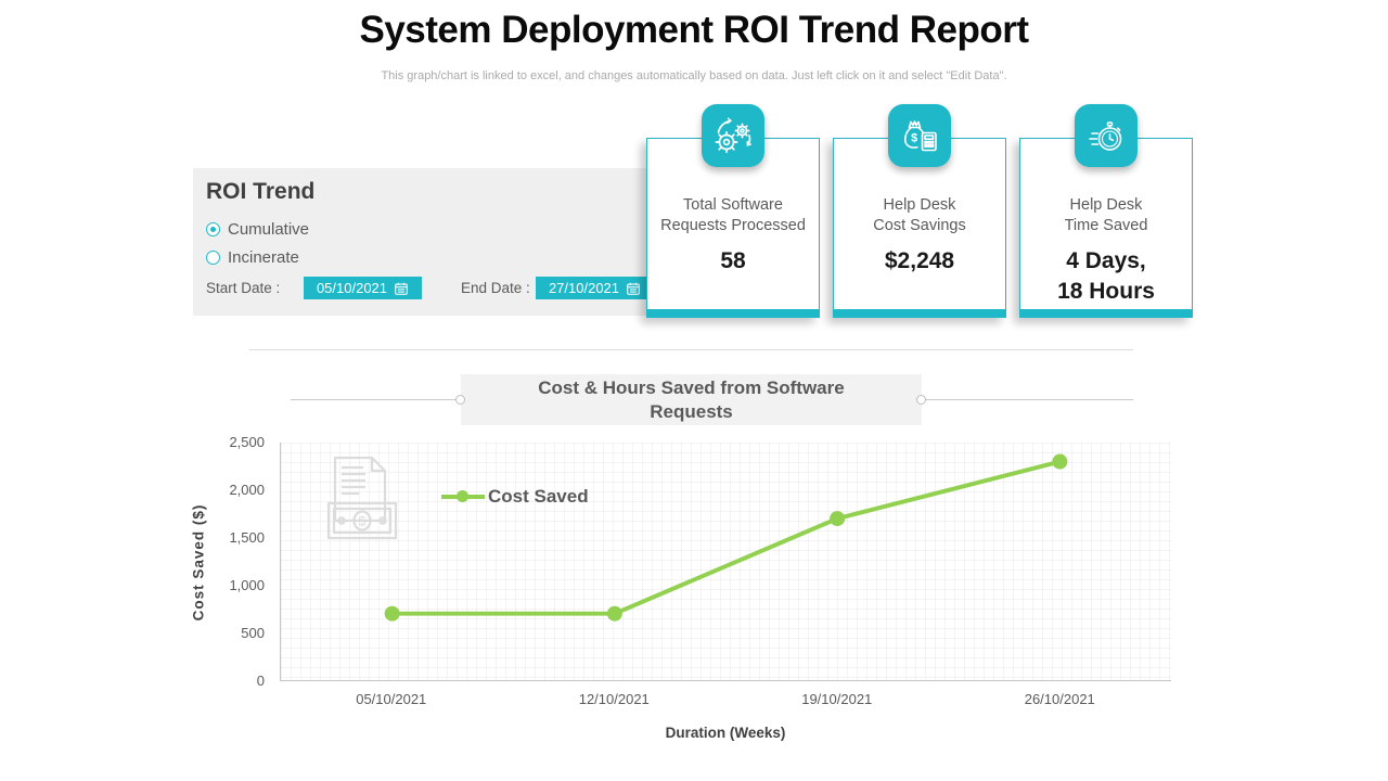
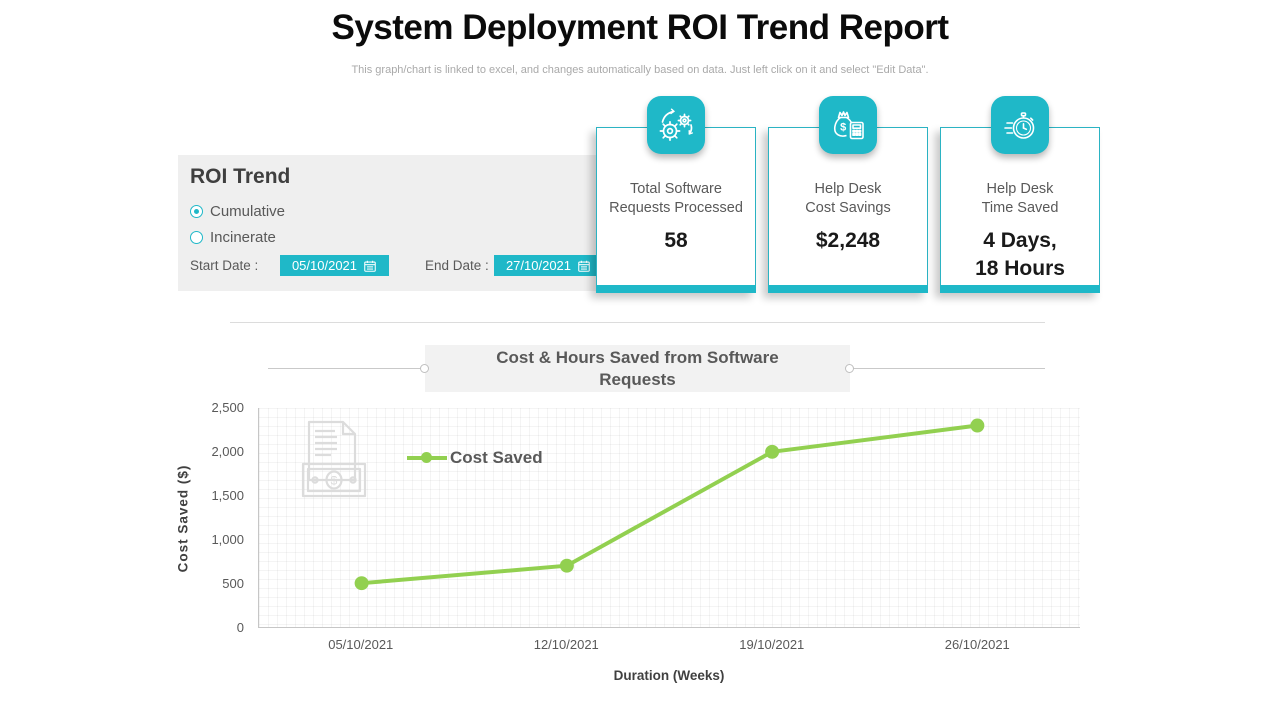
05/10/2021: 700 -> 500
19/10/2021: 1700 -> 2000
